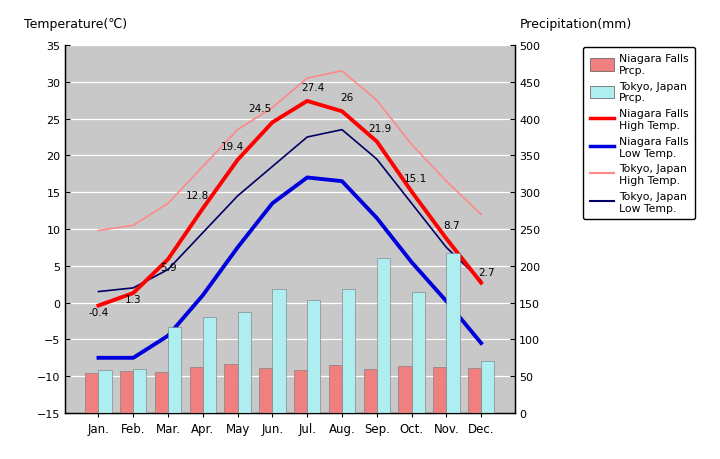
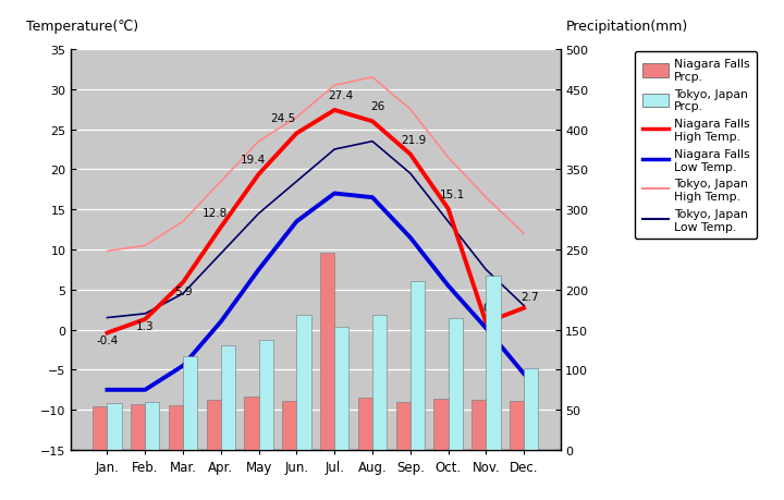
Niagara Falls Prcp./Jul.: 58 -> 246
Niagara Falls High Temp./Nov.: 8.7 -> 0.9
Tokyo, Japan Prcp./Dec.: 70 -> 102
